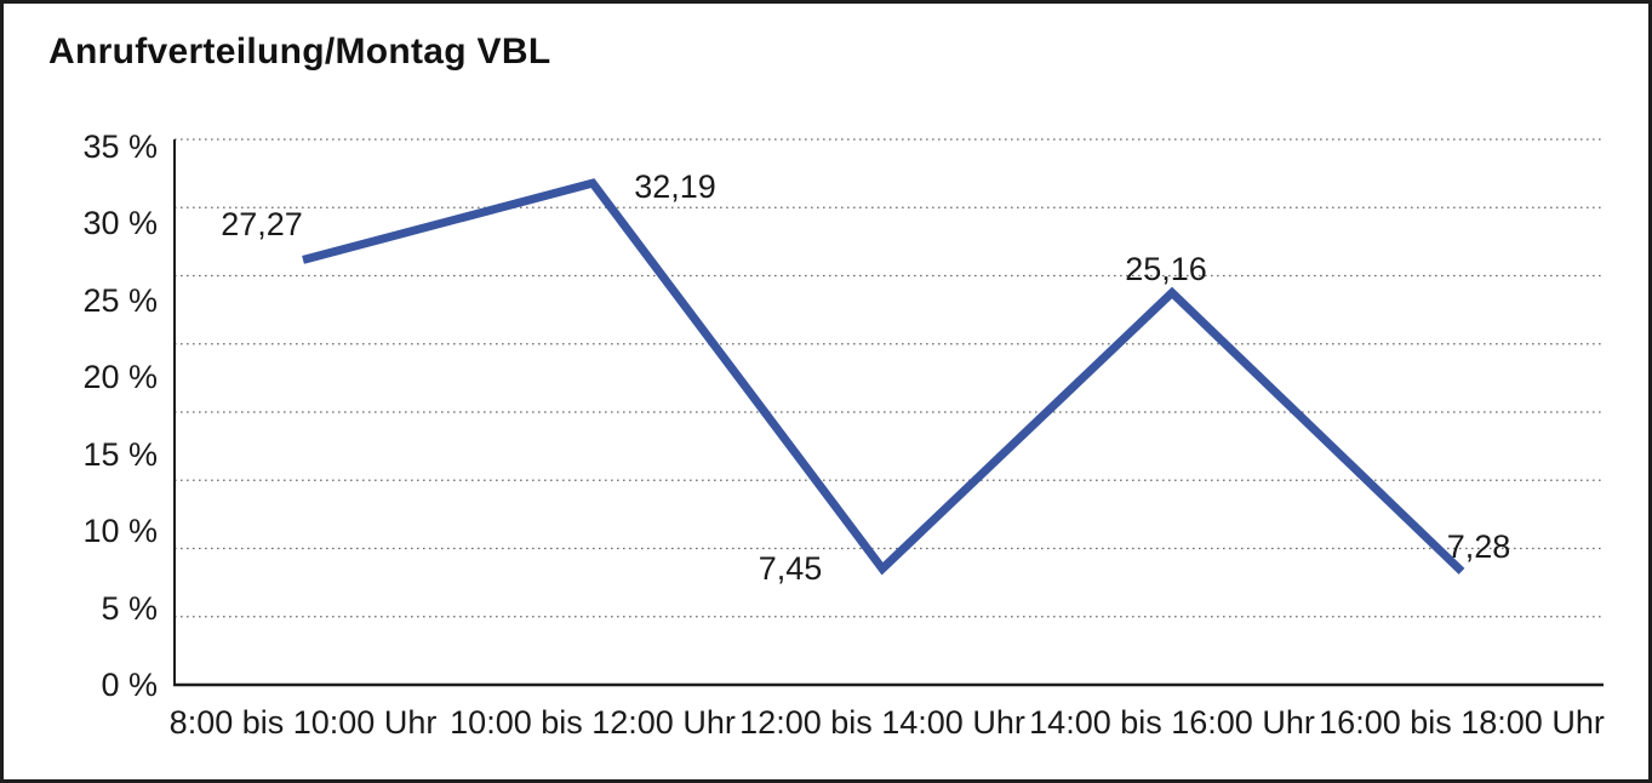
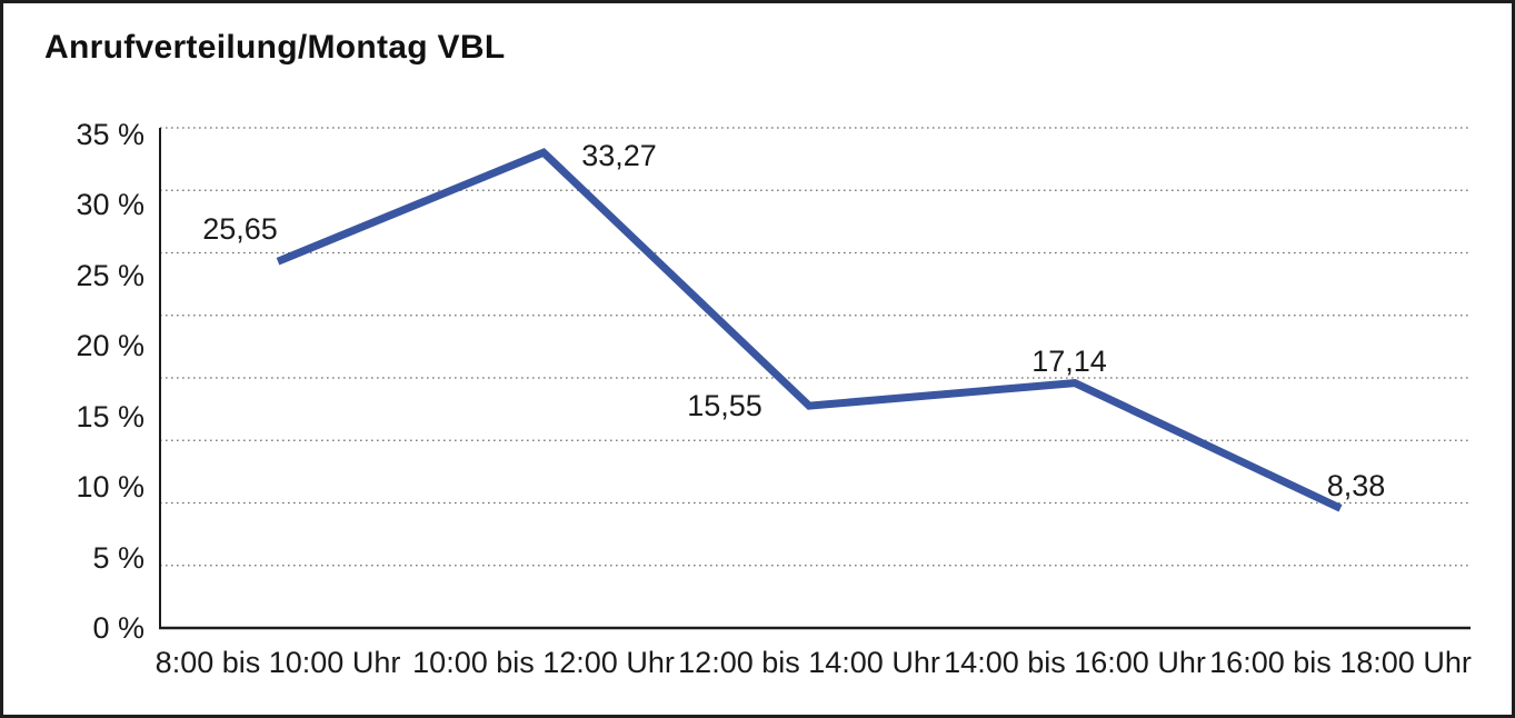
8:00 bis 10:00 Uhr: 27,27 -> 25,65
10:00 bis 12:00 Uhr: 32,19 -> 33,27
12:00 bis 14:00 Uhr: 7,45 -> 15,55
14:00 bis 16:00 Uhr: 25,16 -> 17,14
16:00 bis 18:00 Uhr: 7,28 -> 8,38
